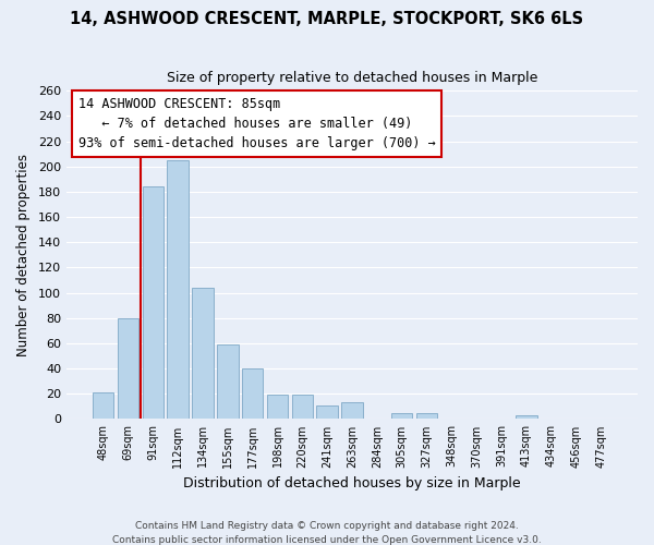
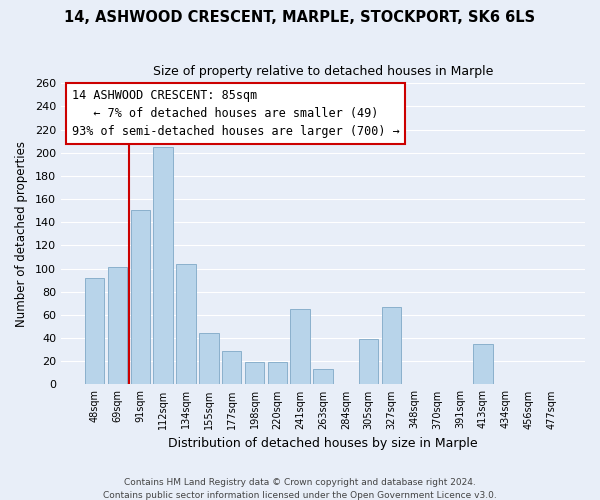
48sqm: 21 -> 92
69sqm: 80 -> 101
91sqm: 184 -> 151
155sqm: 59 -> 44
177sqm: 40 -> 29
241sqm: 11 -> 65
305sqm: 5 -> 39
327sqm: 5 -> 67
413sqm: 3 -> 35
